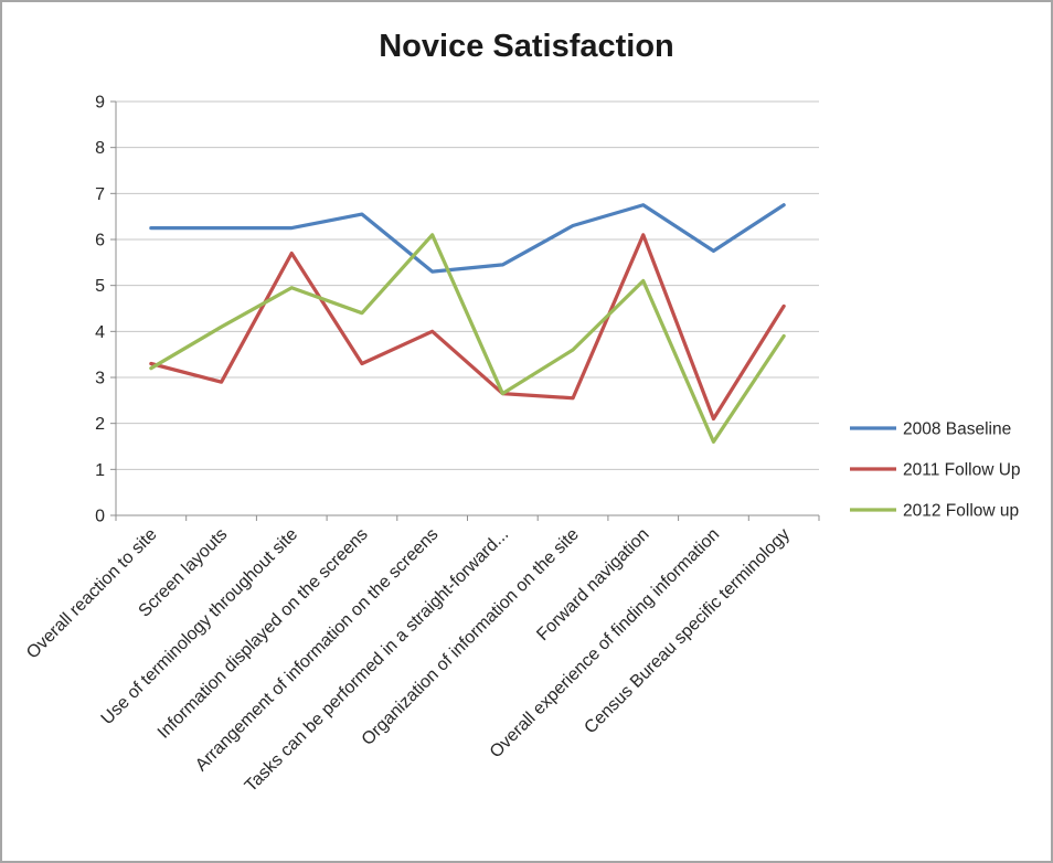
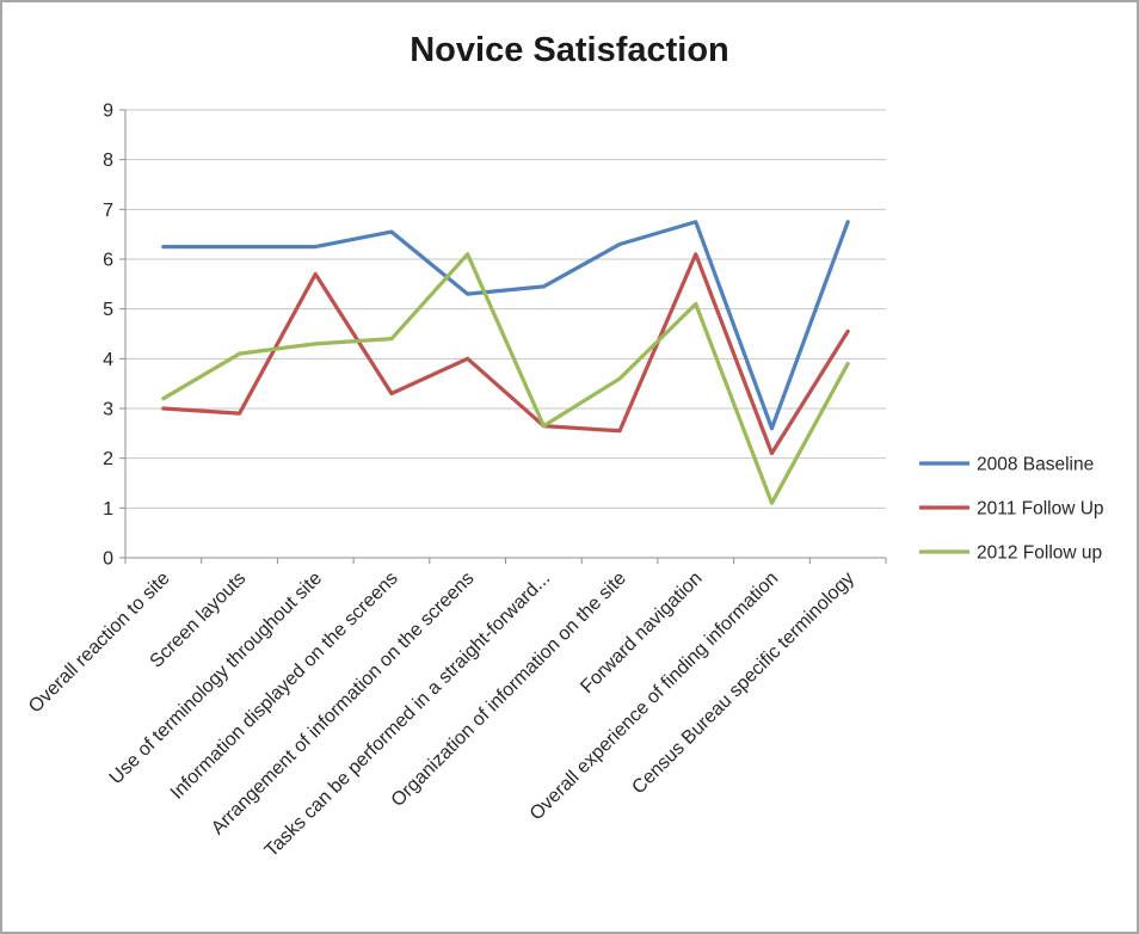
2011 Follow Up/Overall reaction to site: 3.3 -> 3.0
2012 Follow up/Use of terminology throughout site: 5.0 -> 4.3
2008 Baseline/Overall experience of finding information: 5.8 -> 2.6
2012 Follow up/Overall experience of finding information: 1.6 -> 1.1
